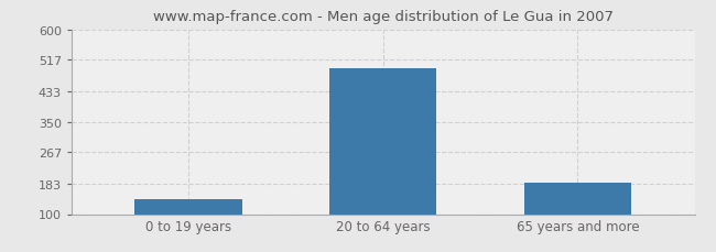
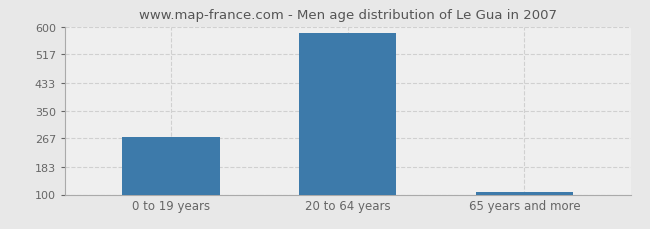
0 to 19 years: 140 -> 270
20 to 64 years: 495 -> 580
65 years and more: 185 -> 107
